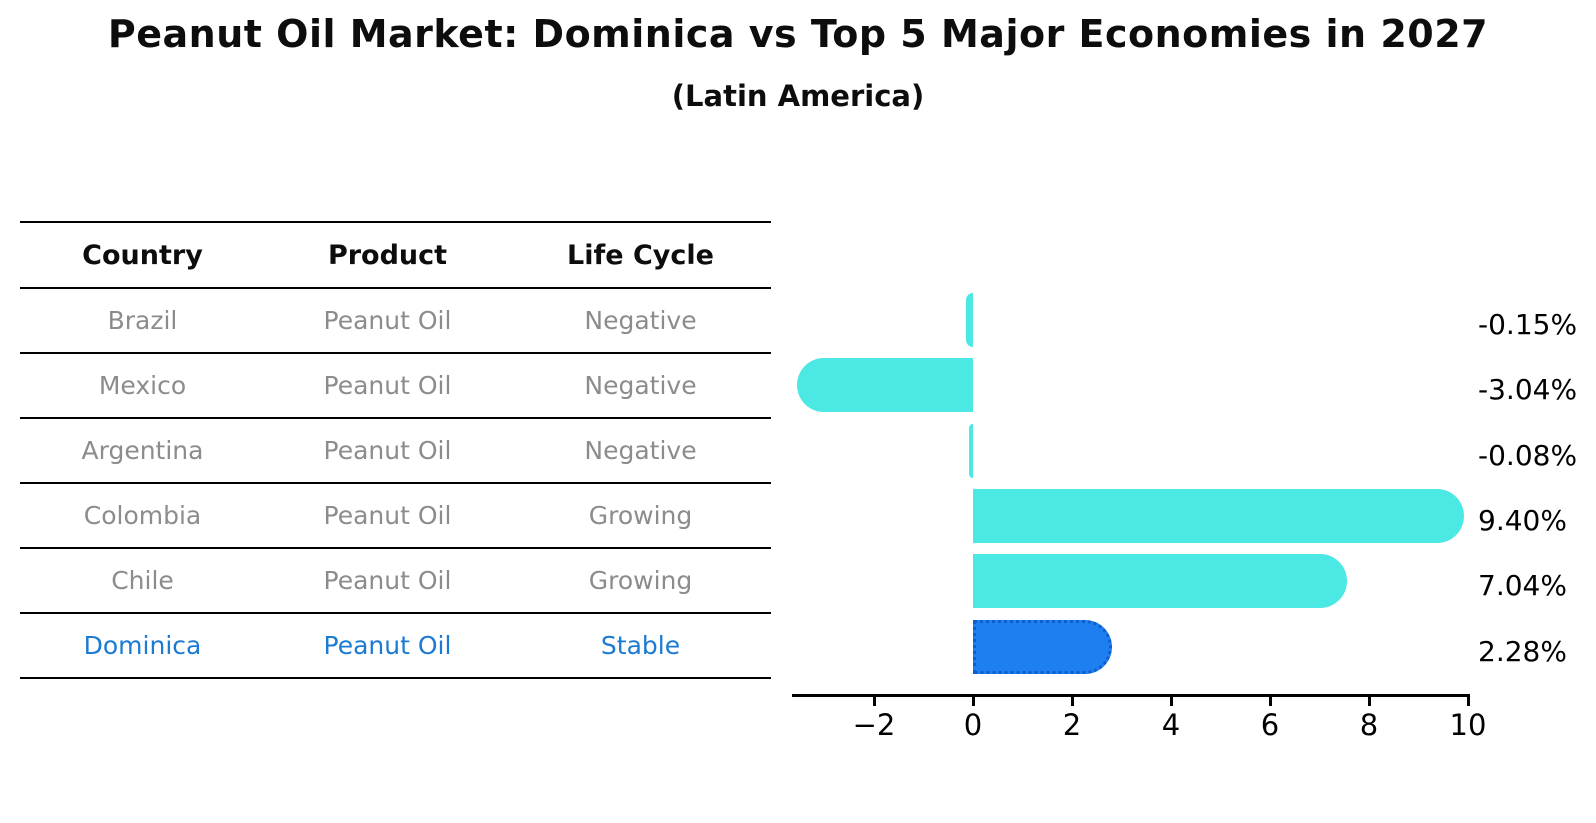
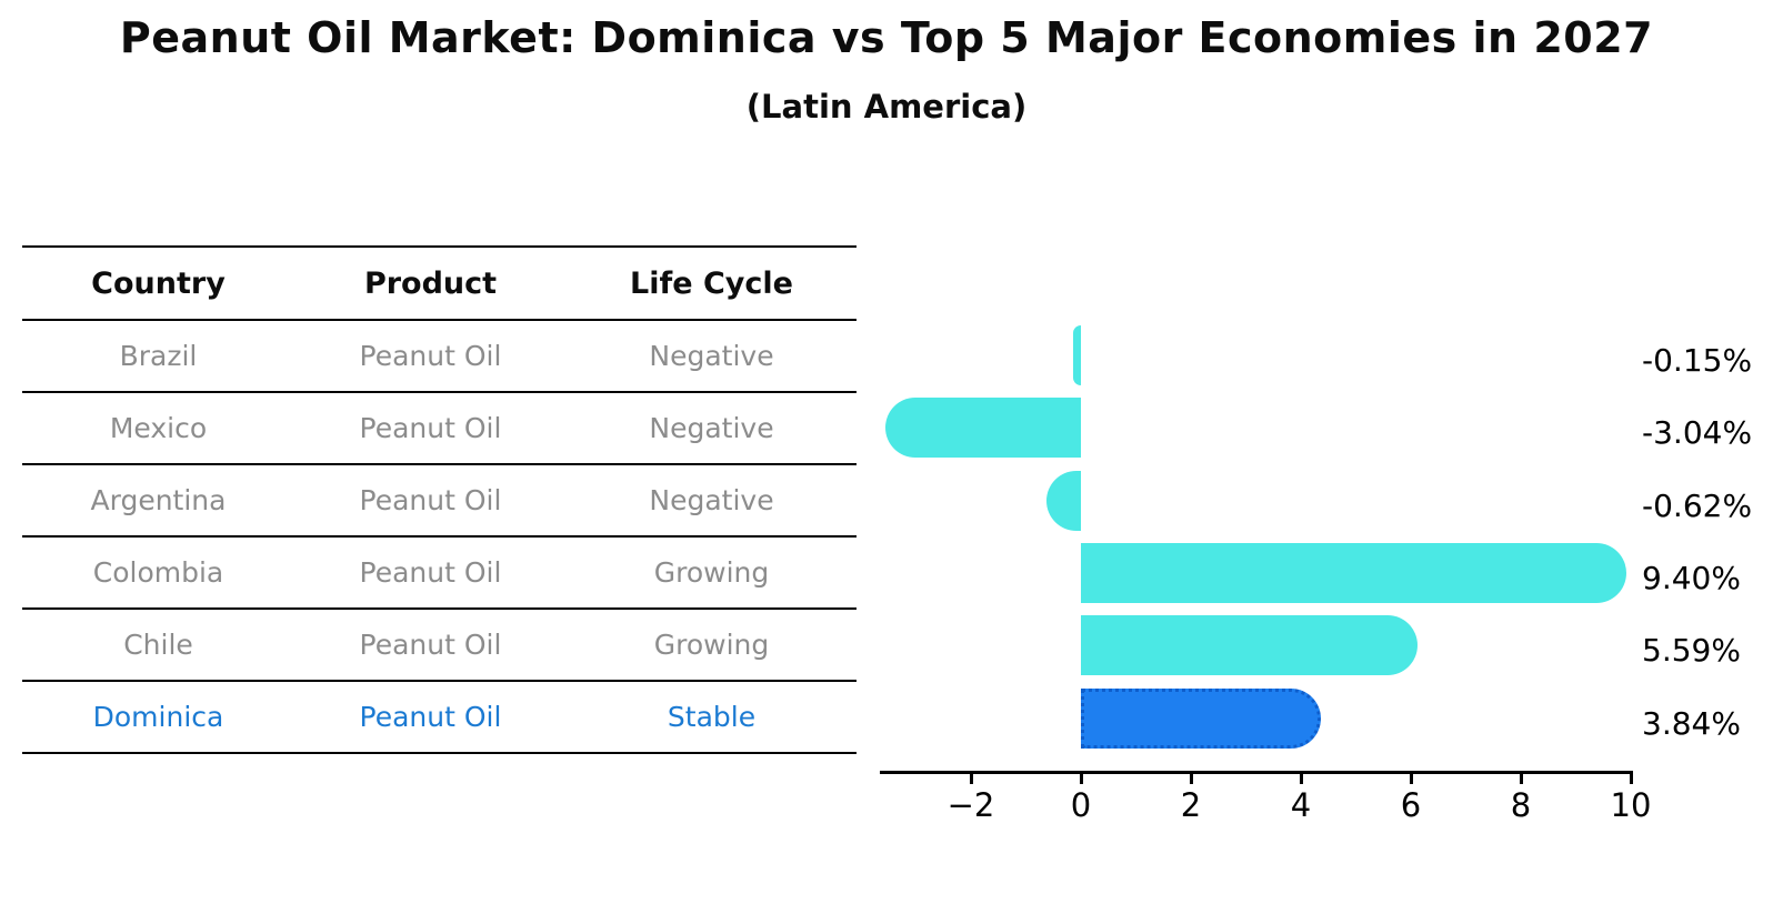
Argentina: -0.08% -> -0.62%
Chile: 7.04% -> 5.59%
Dominica: 2.28% -> 3.84%
